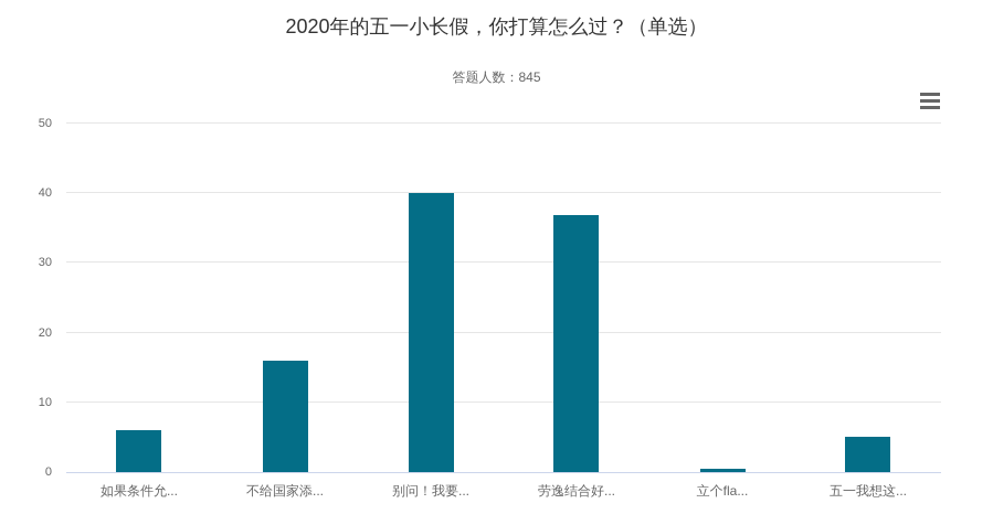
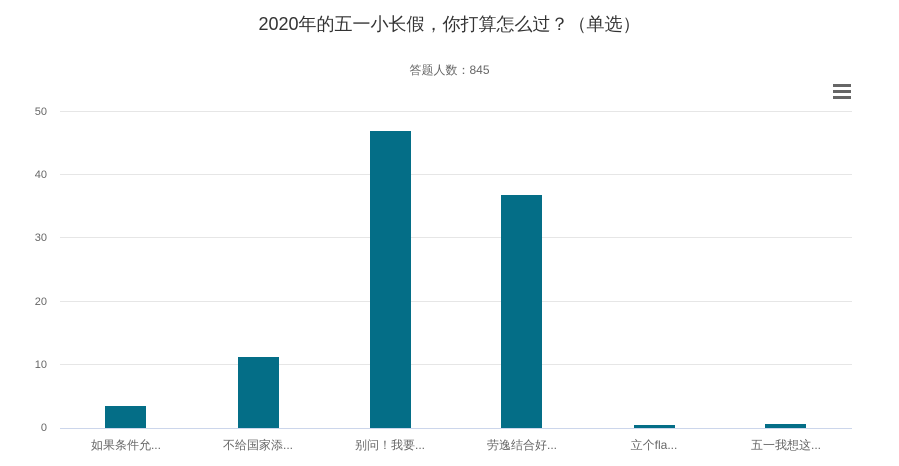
如果条件允...: 6 -> 4
不给国家添...: 16 -> 11
别问！我要...: 40 -> 47
五一我想这...: 5 -> 1
